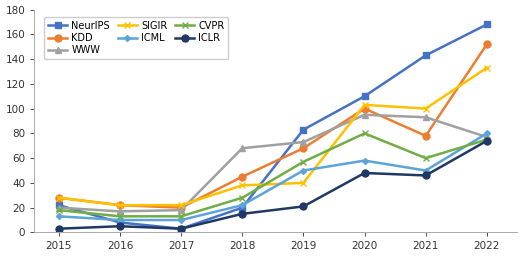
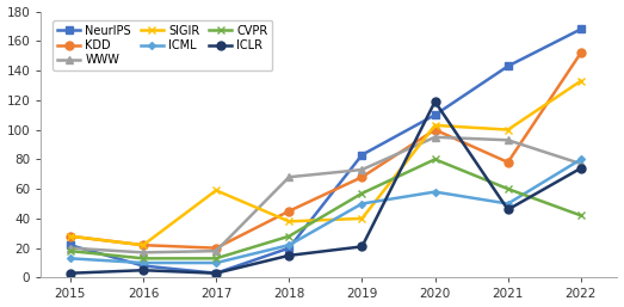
SIGIR/2017: 22 -> 59
ICLR/2020: 48 -> 119
CVPR/2022: 75 -> 42
